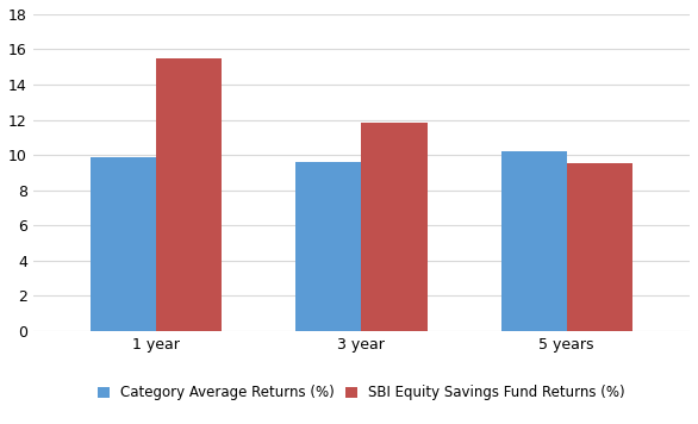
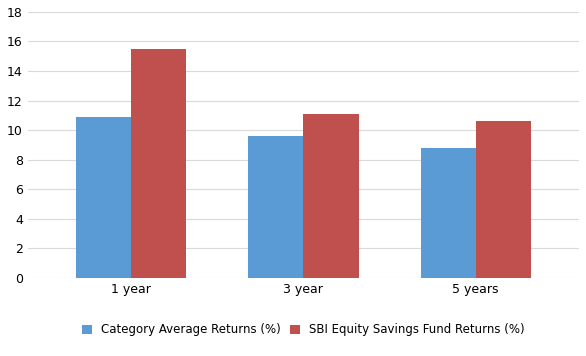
Category Average Returns (%)/1 year: 9.9 -> 10.9
SBI Equity Savings Fund Returns (%)/3 year: 11.8 -> 11.1
Category Average Returns (%)/5 years: 10.2 -> 8.8
SBI Equity Savings Fund Returns (%)/5 years: 9.5 -> 10.6
